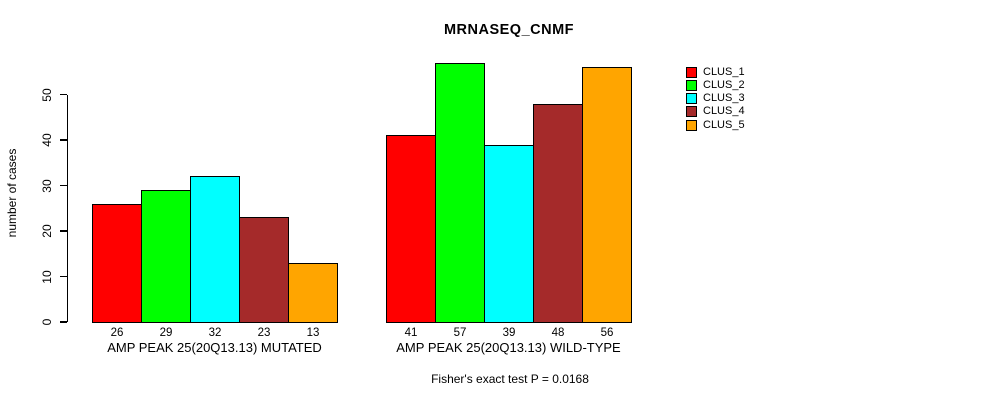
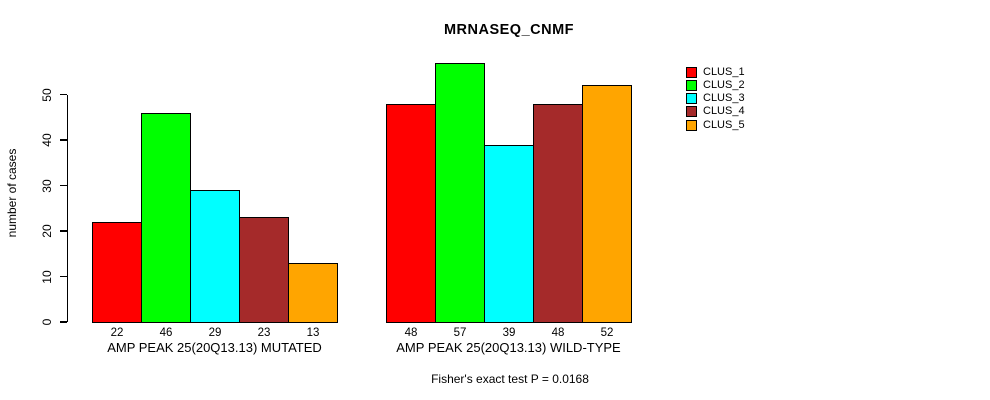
CLUS_1/AMP PEAK 25(20Q13.13) MUTATED: 26 -> 22
CLUS_2/AMP PEAK 25(20Q13.13) MUTATED: 29 -> 46
CLUS_3/AMP PEAK 25(20Q13.13) MUTATED: 32 -> 29
CLUS_1/AMP PEAK 25(20Q13.13) WILD-TYPE: 41 -> 48
CLUS_5/AMP PEAK 25(20Q13.13) WILD-TYPE: 56 -> 52
